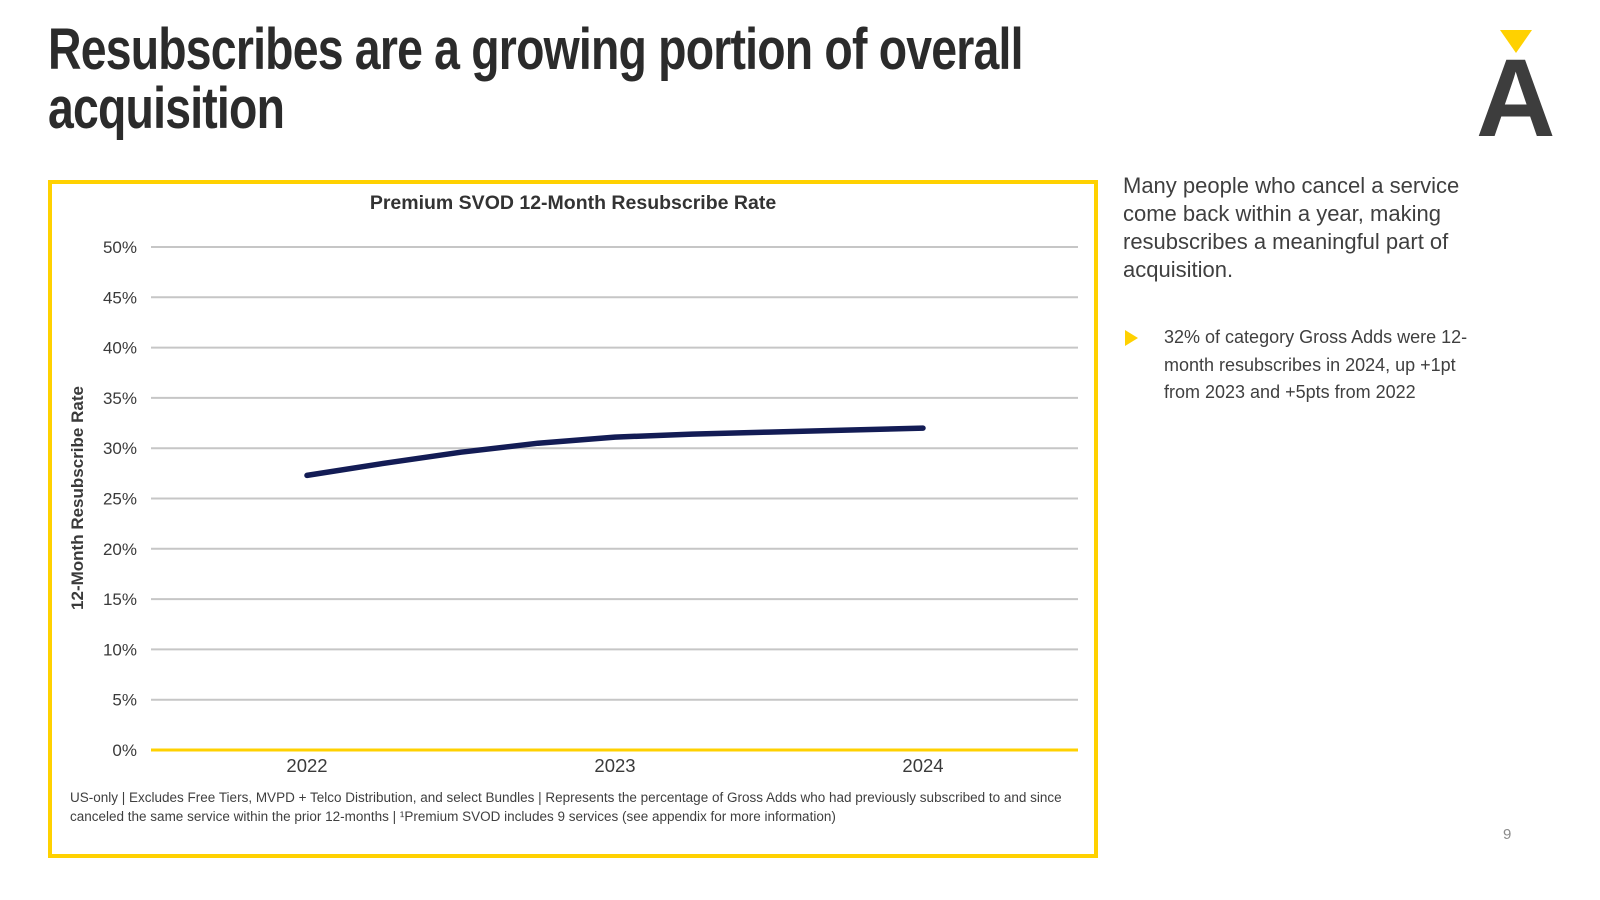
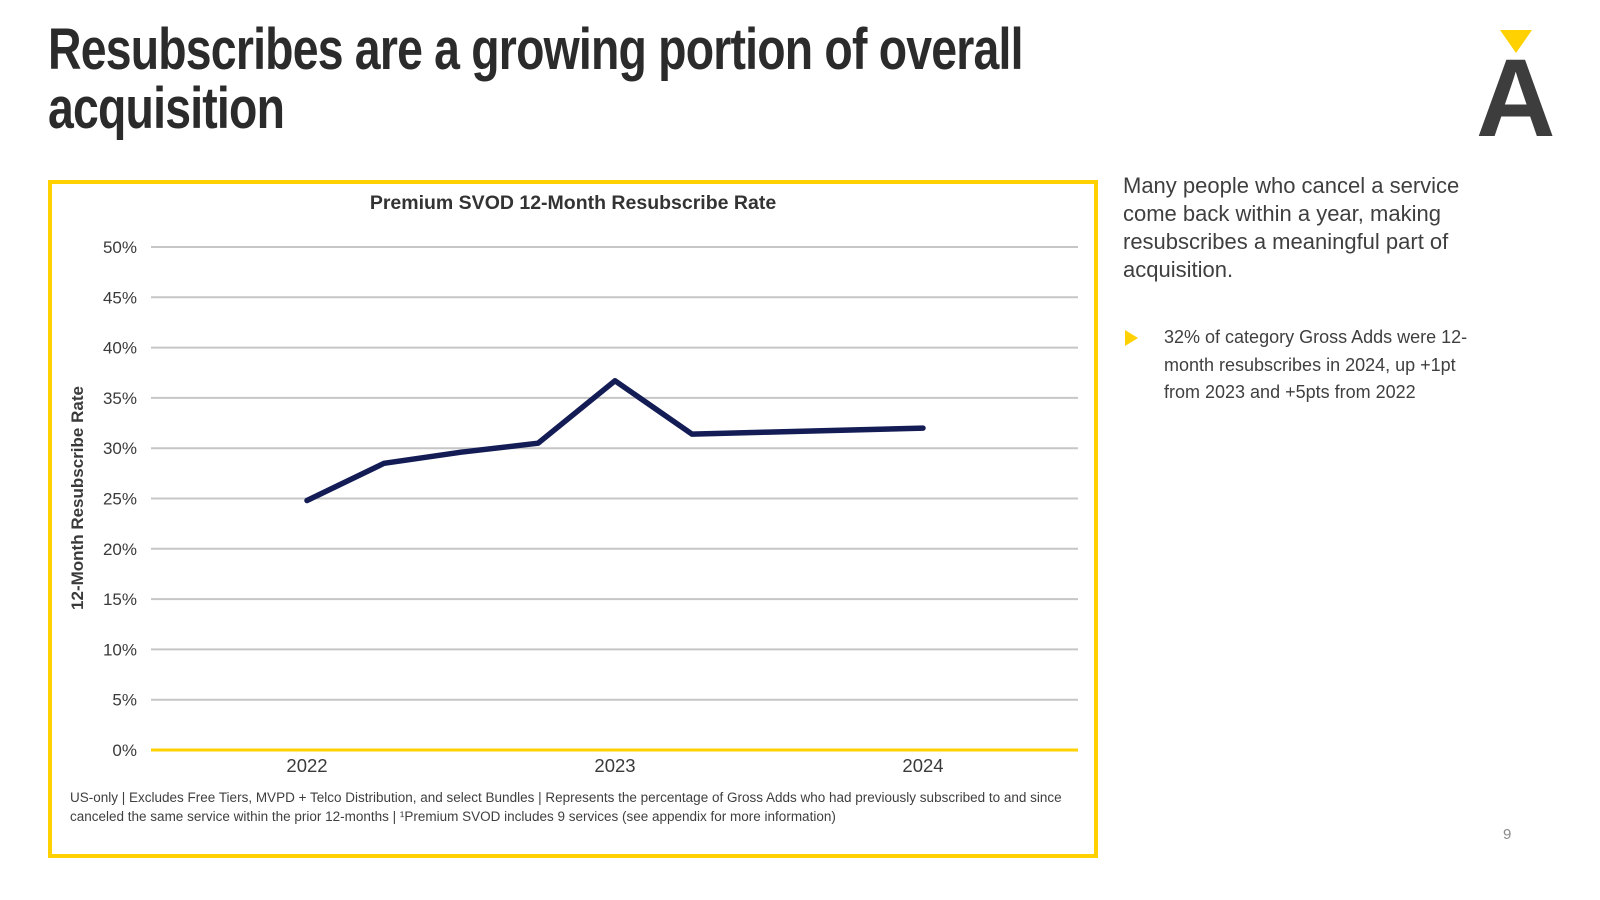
2022: 27.3% -> 24.8%
2023: 31.1% -> 36.7%
